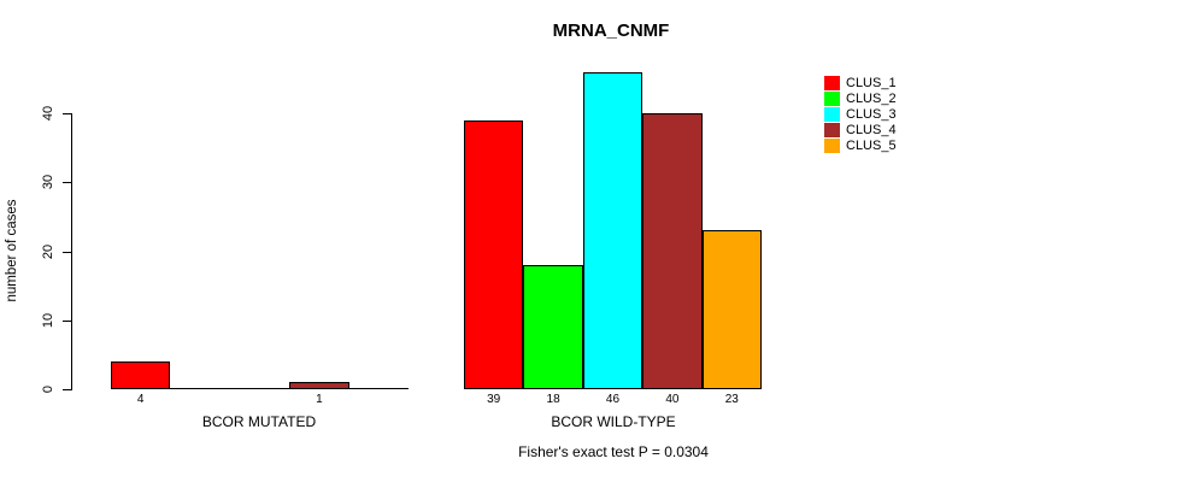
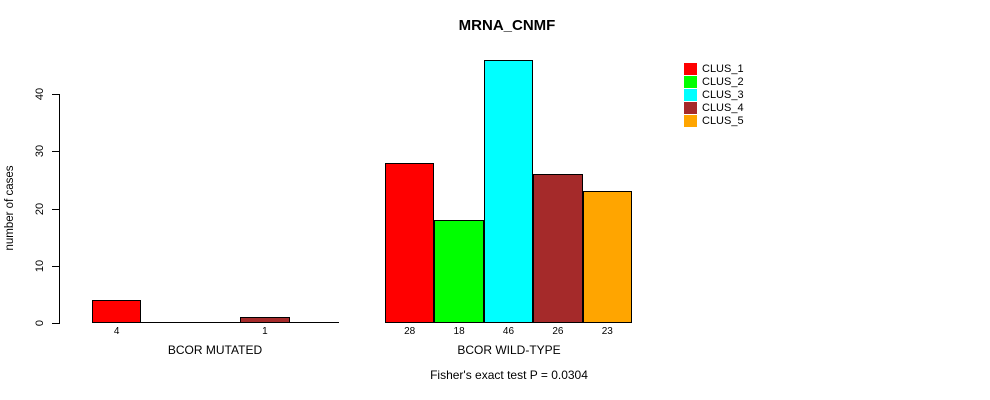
CLUS_1/BCOR WILD-TYPE: 39 -> 28
CLUS_4/BCOR WILD-TYPE: 40 -> 26
